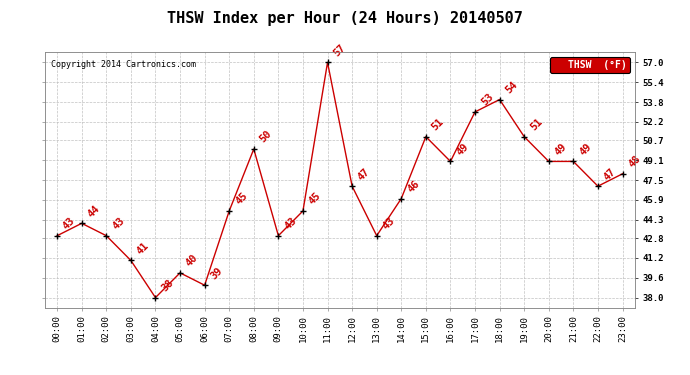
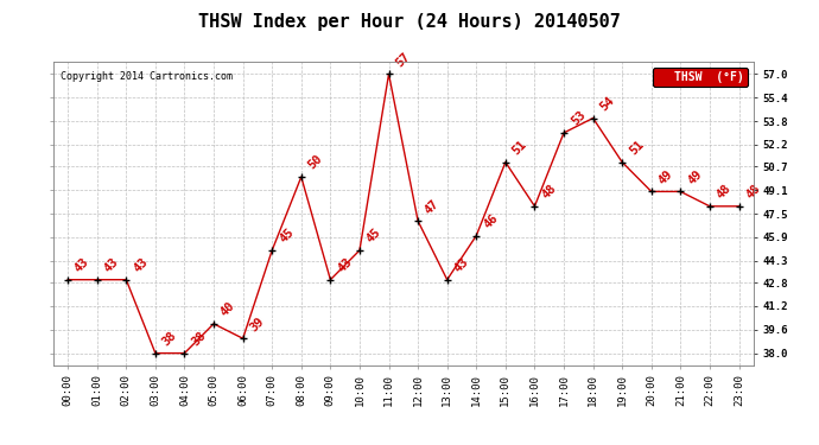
01:00: 44 -> 43
03:00: 41 -> 38
16:00: 49 -> 48
22:00: 47 -> 48
